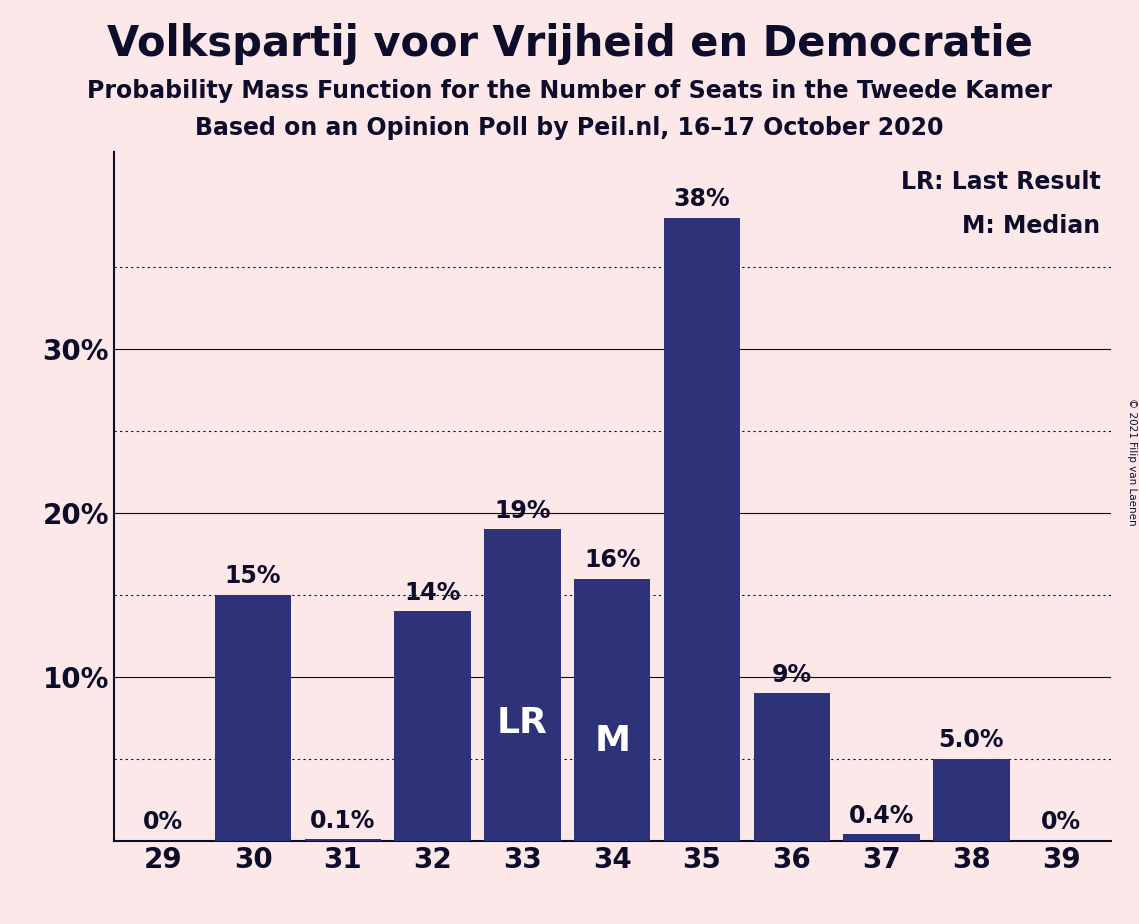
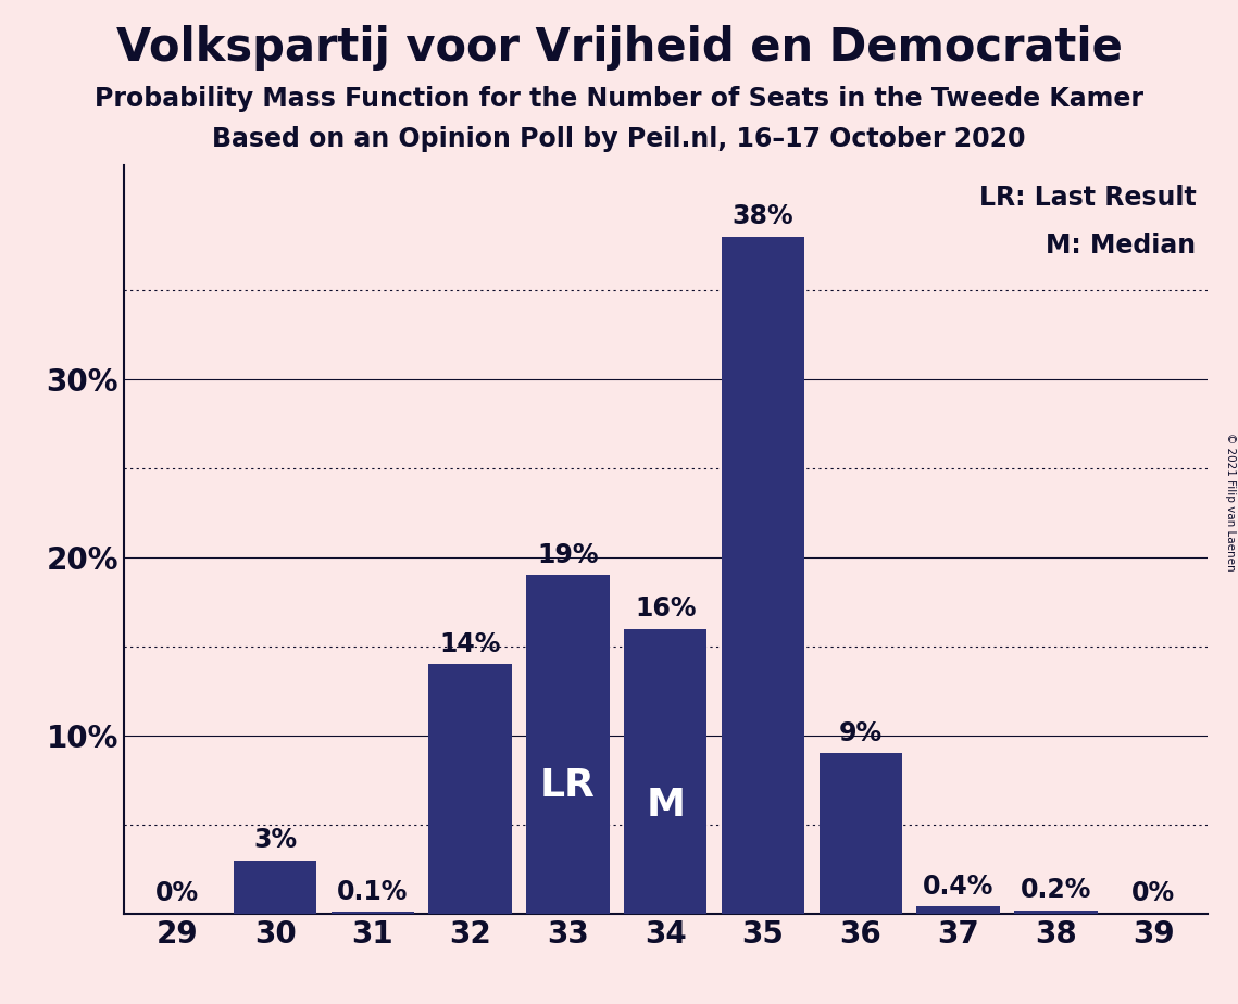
30: 15% -> 3%
38: 5.0% -> 0.2%
